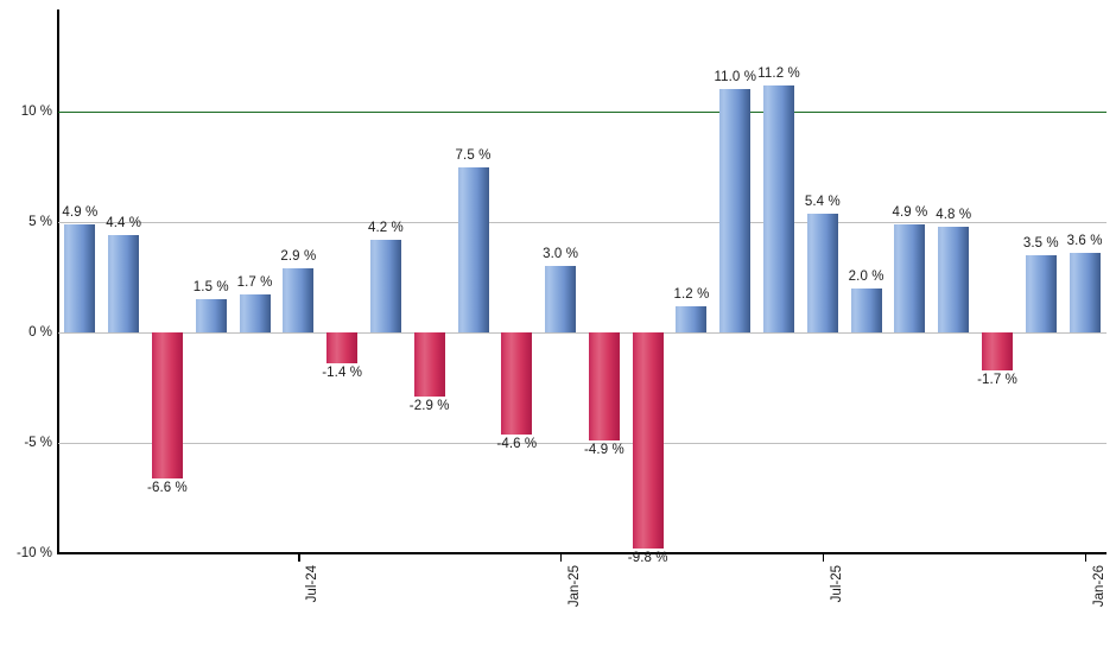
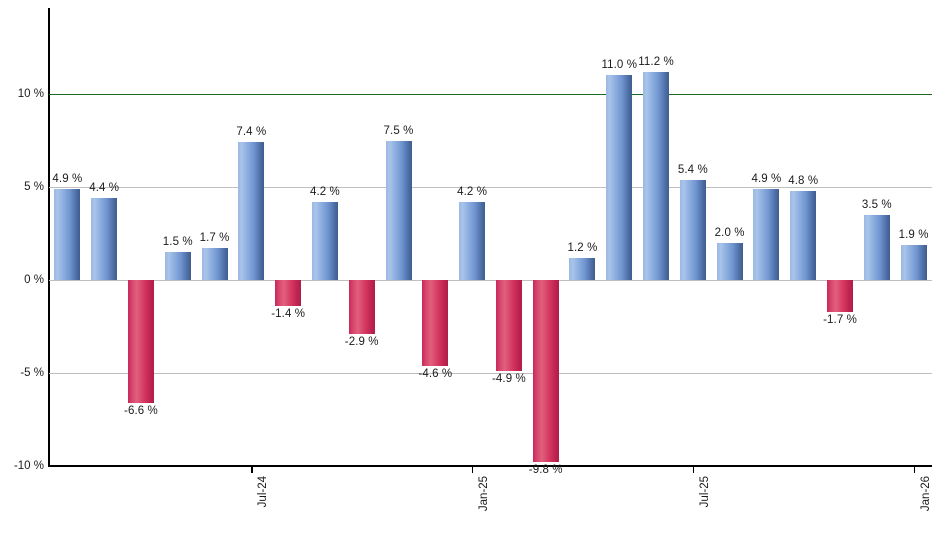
Jul-24: 2.9 -> 7.4
Jan-25: 3.0 -> 4.2
Jan-26: 3.6 -> 1.9
